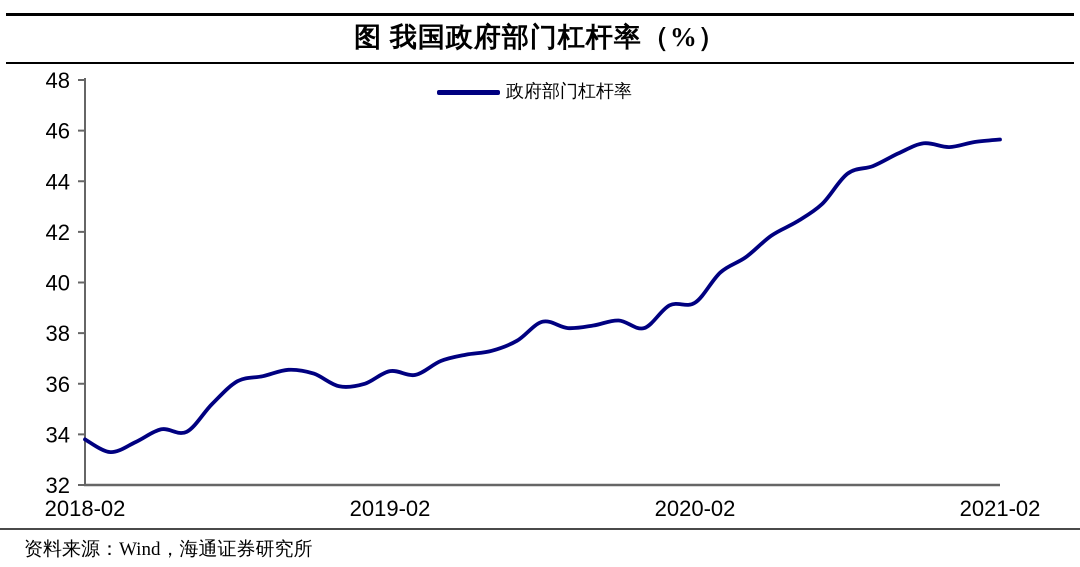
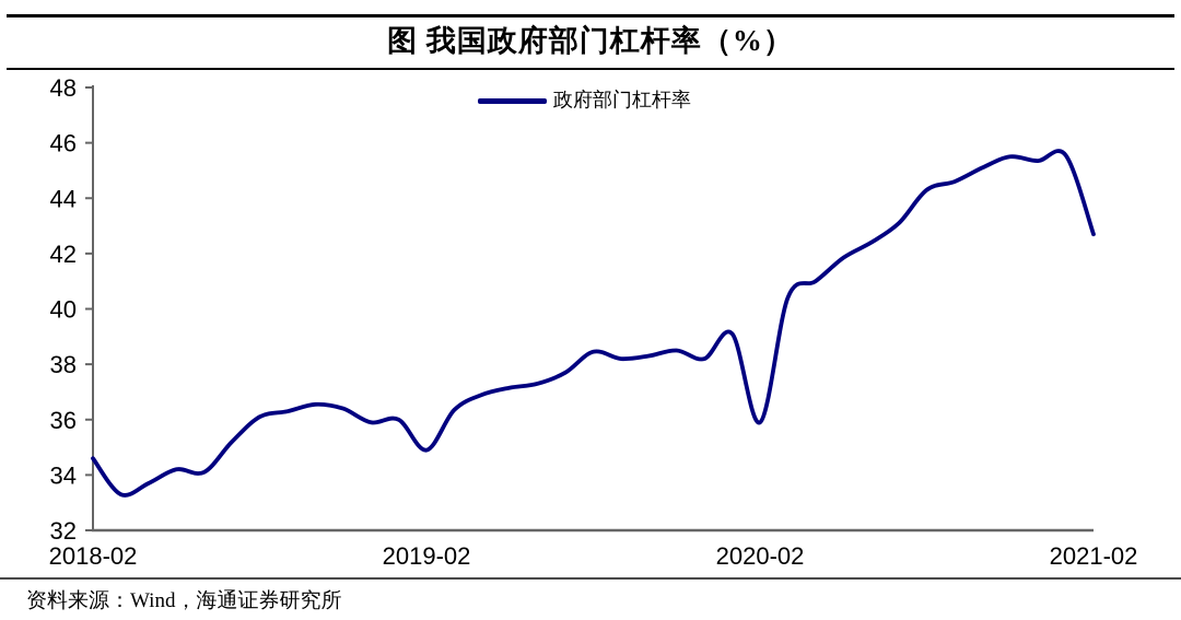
2018-02: 33.8 -> 34.6
2019-02: 36.5 -> 34.9
2020-02: 39.2 -> 35.9
2021-02: 45.6 -> 42.7
